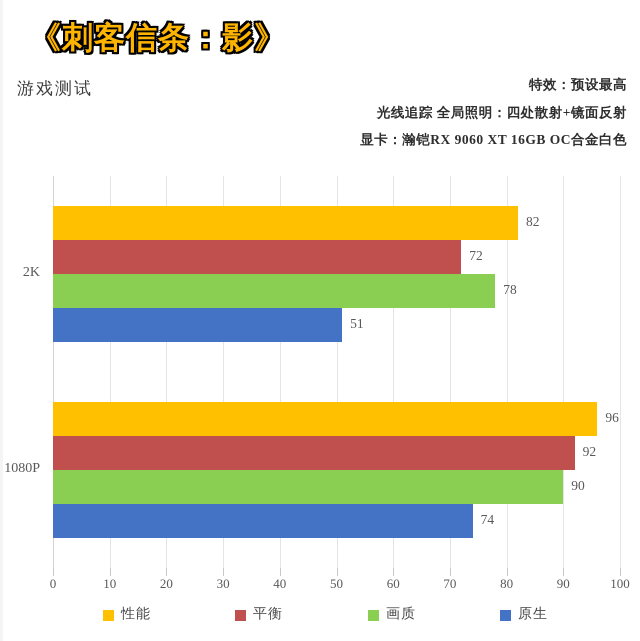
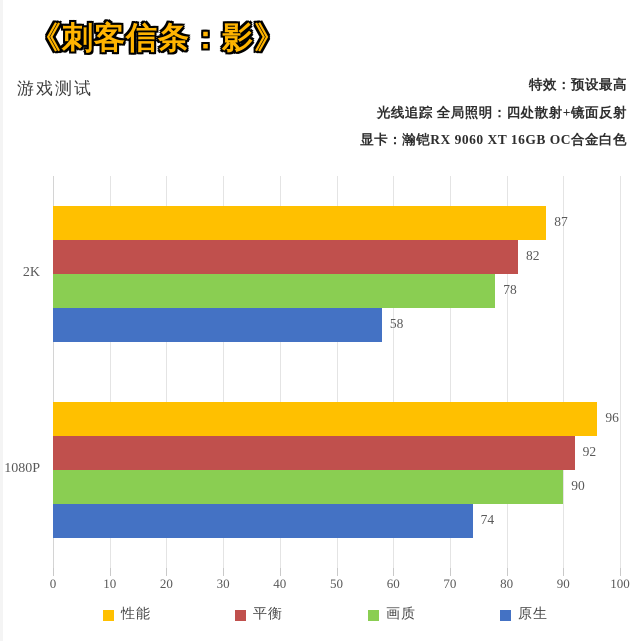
性能/2K: 82 -> 87
平衡/2K: 72 -> 82
原生/2K: 51 -> 58
